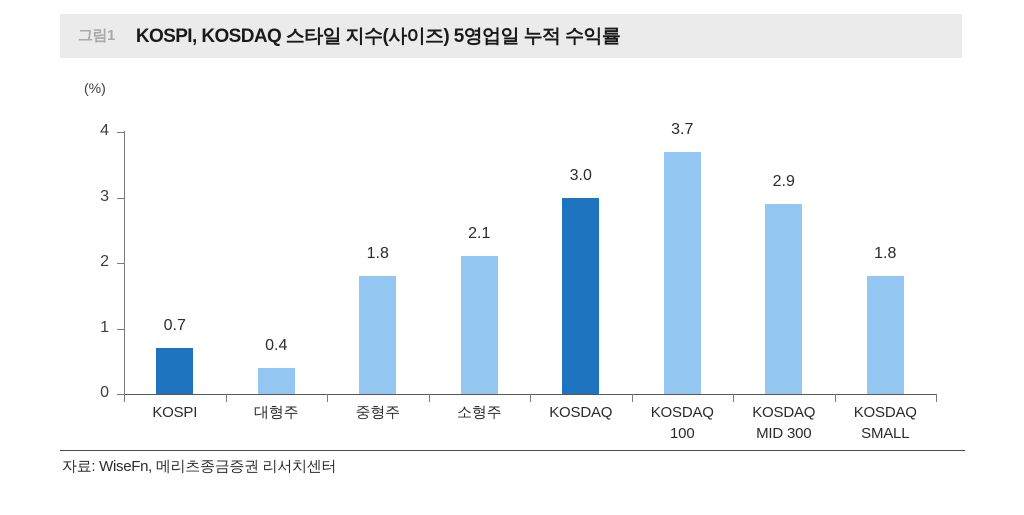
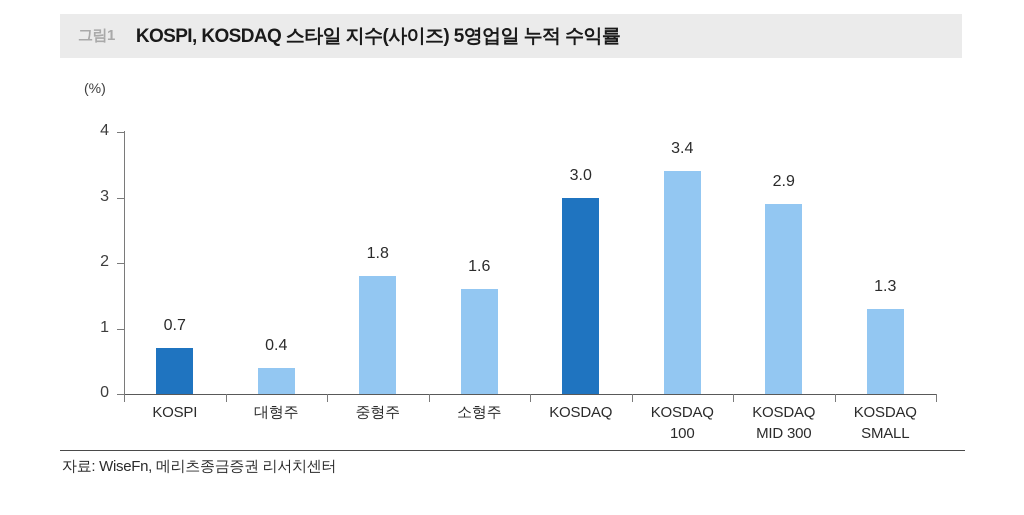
소형주: 2.1 -> 1.6
KOSDAQ 100: 3.7 -> 3.4
KOSDAQ SMALL: 1.8 -> 1.3
